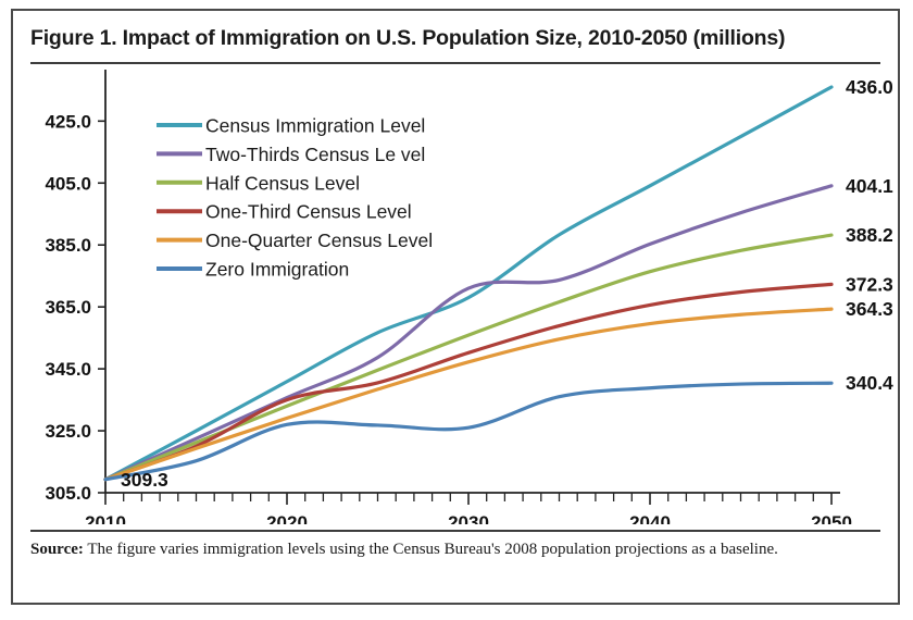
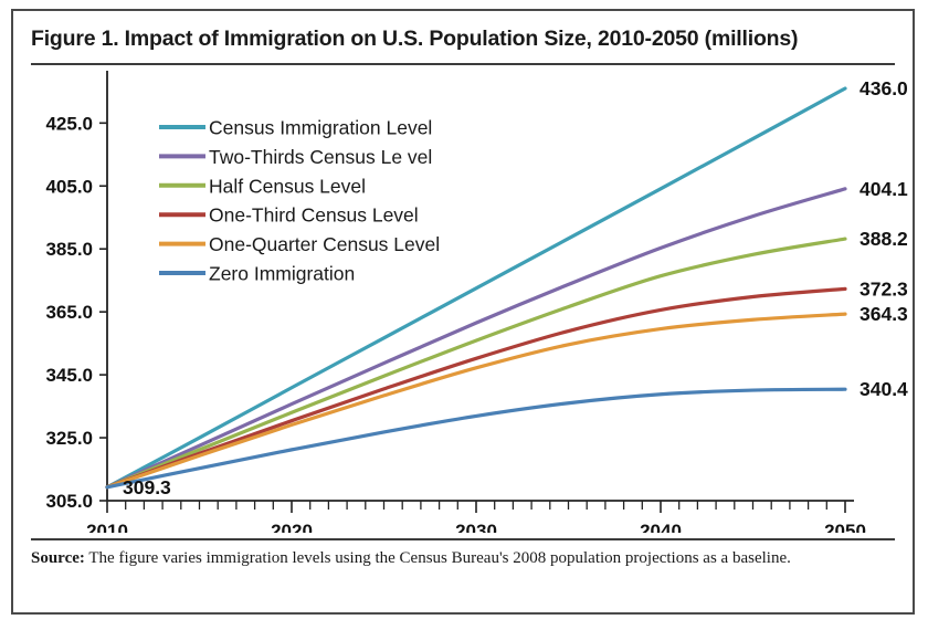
One-Third Census Level/2020: 335 -> 330
Zero Immigration/2020: 327 -> 321
Census Immigration Level/2030: 368 -> 372
Two-Thirds Census Le vel/2030: 371 -> 362
Zero Immigration/2030: 326 -> 332
